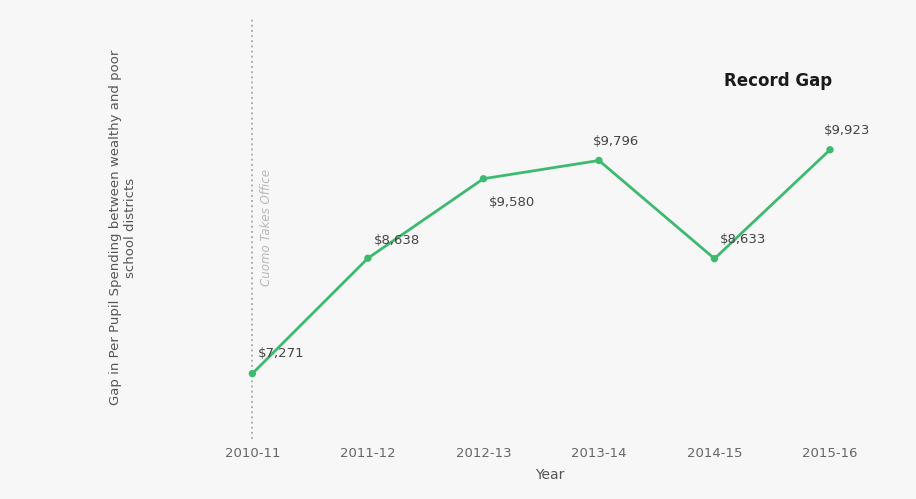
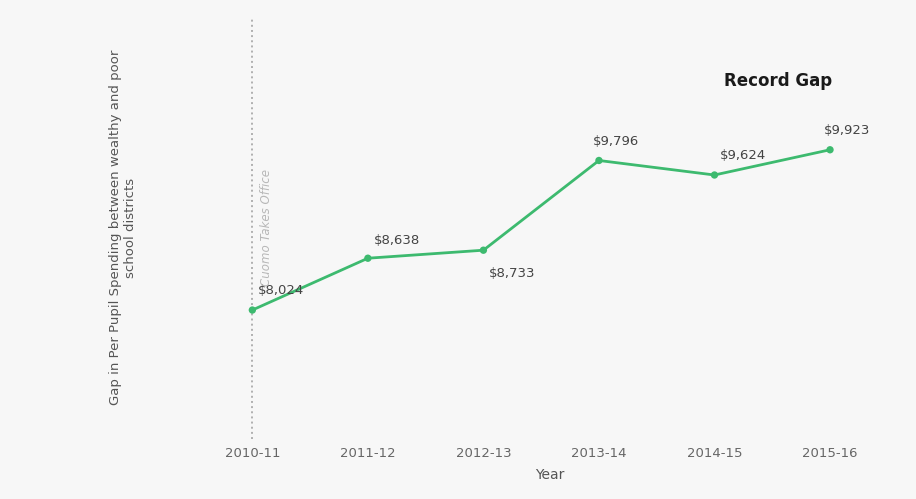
2010-11: $7,271 -> $8,024
2012-13: $9,580 -> $8,733
2014-15: $8,633 -> $9,624
